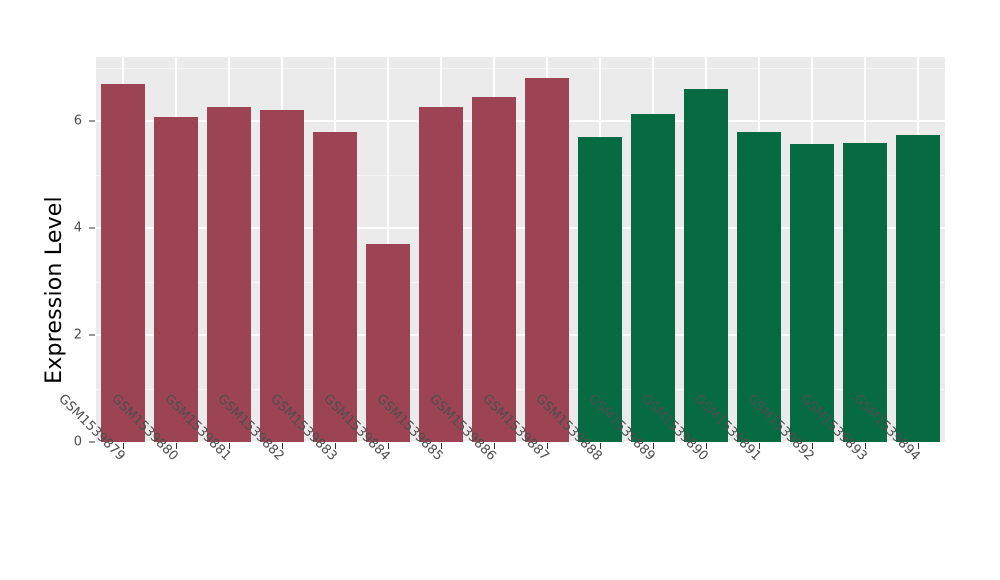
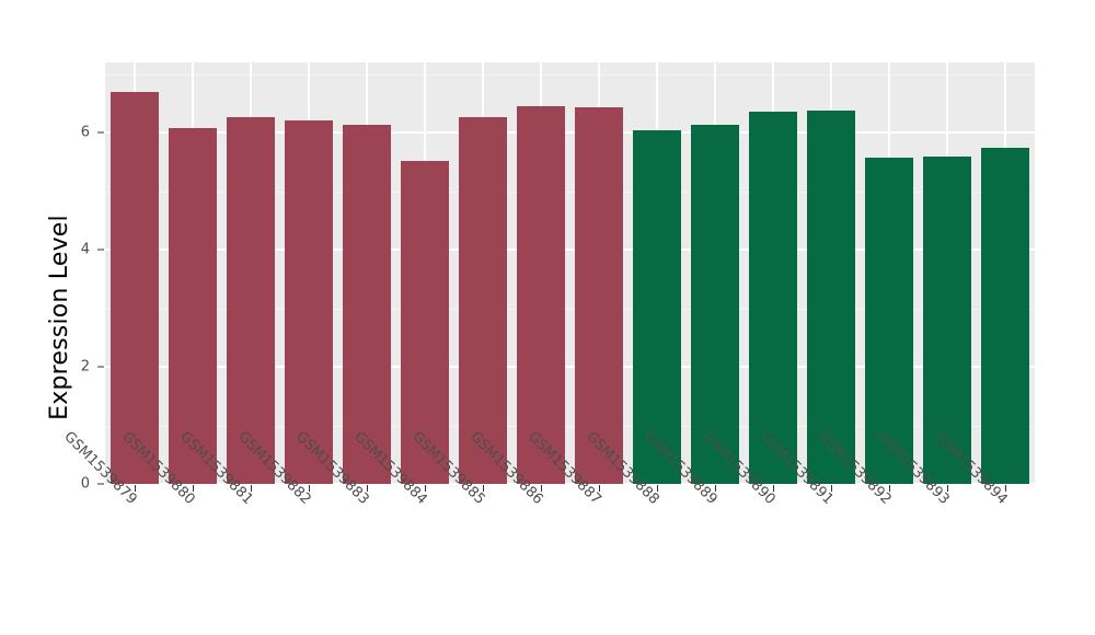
GSM1539883: 5.8 -> 6.1
GSM1539884: 3.7 -> 5.5
GSM1539887: 6.8 -> 6.4
GSM1539888: 5.7 -> 6.0
GSM1539890: 6.6 -> 6.4
GSM1539891: 5.8 -> 6.4
